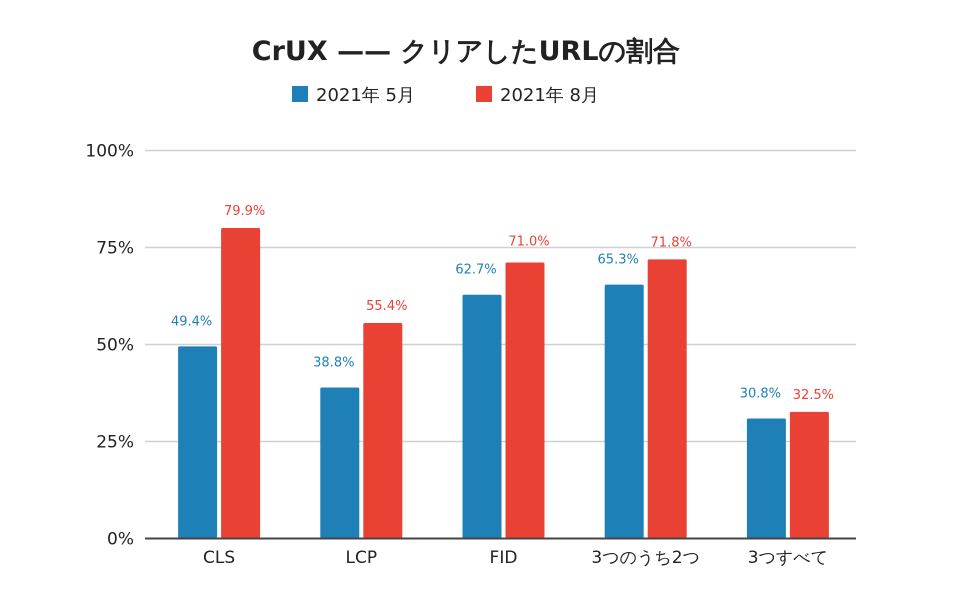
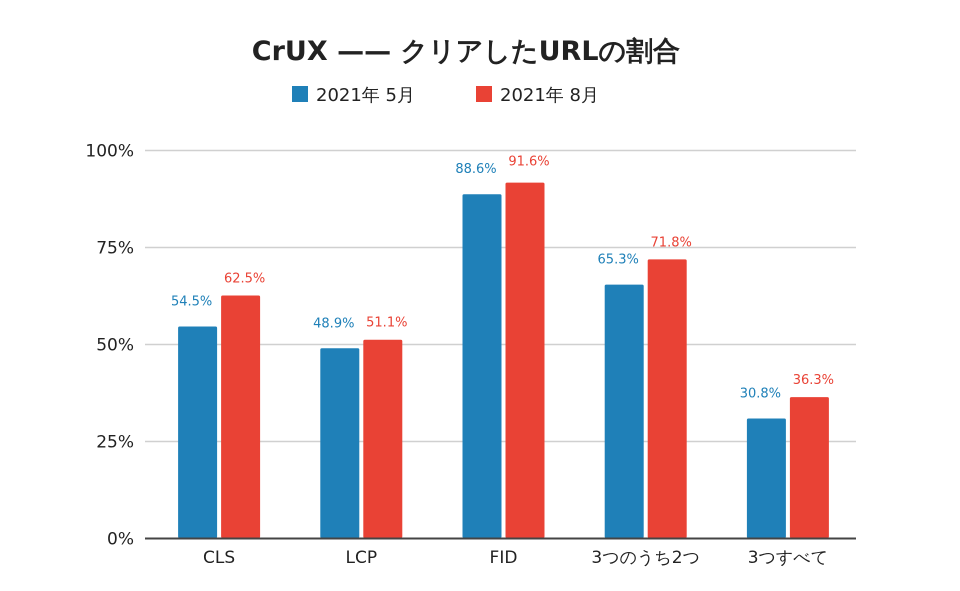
2021年 5月/CLS: 49.4% -> 54.5%
2021年 8月/CLS: 79.9% -> 62.5%
2021年 5月/LCP: 38.8% -> 48.9%
2021年 8月/LCP: 55.4% -> 51.1%
2021年 5月/FID: 62.7% -> 88.6%
2021年 8月/FID: 71.0% -> 91.6%
2021年 8月/3つすべて: 32.5% -> 36.3%
